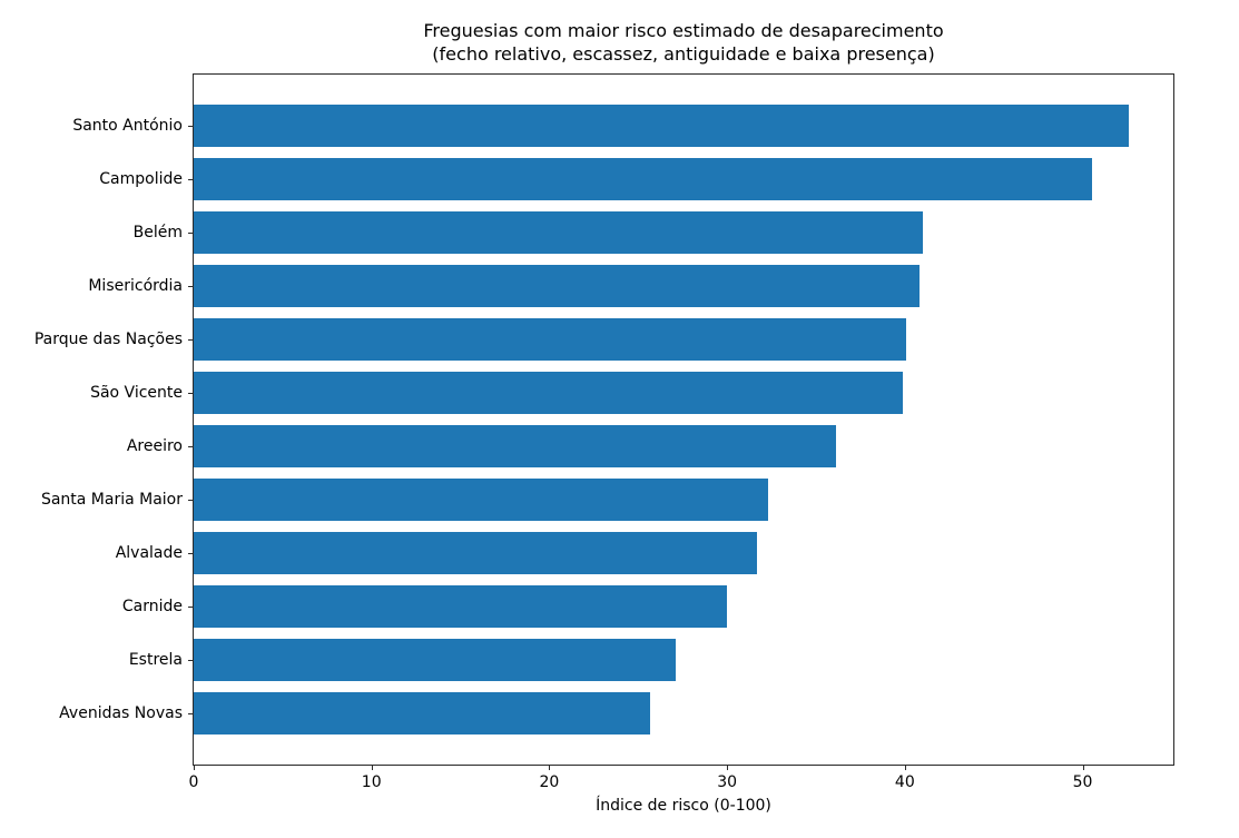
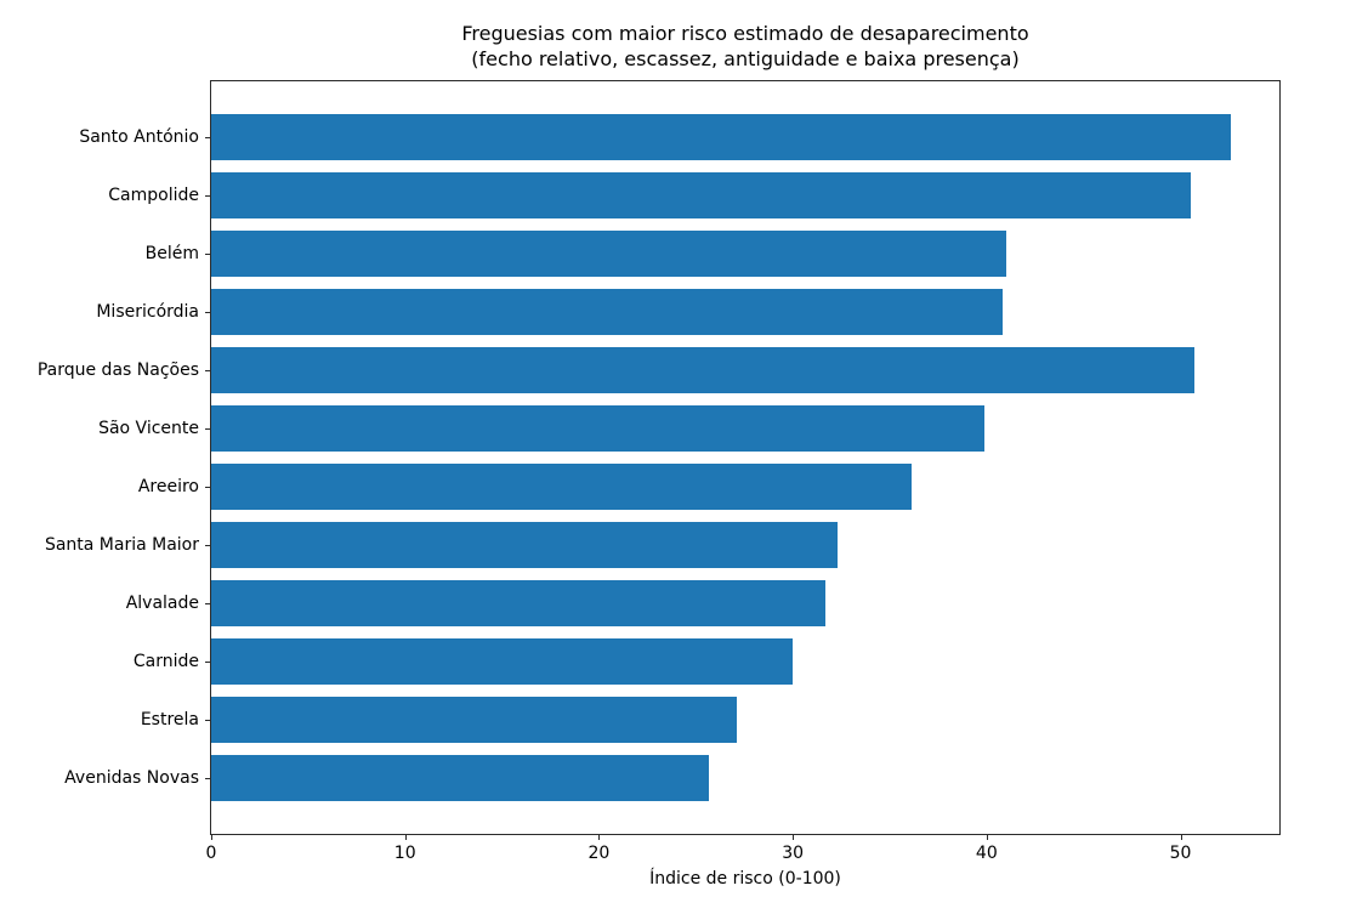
Parque das Nações: 40.1 -> 50.7
